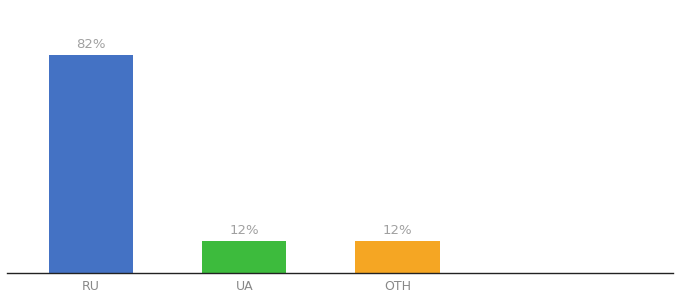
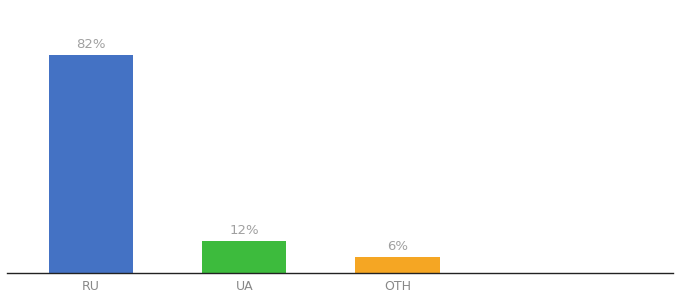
OTH: 12% -> 6%
